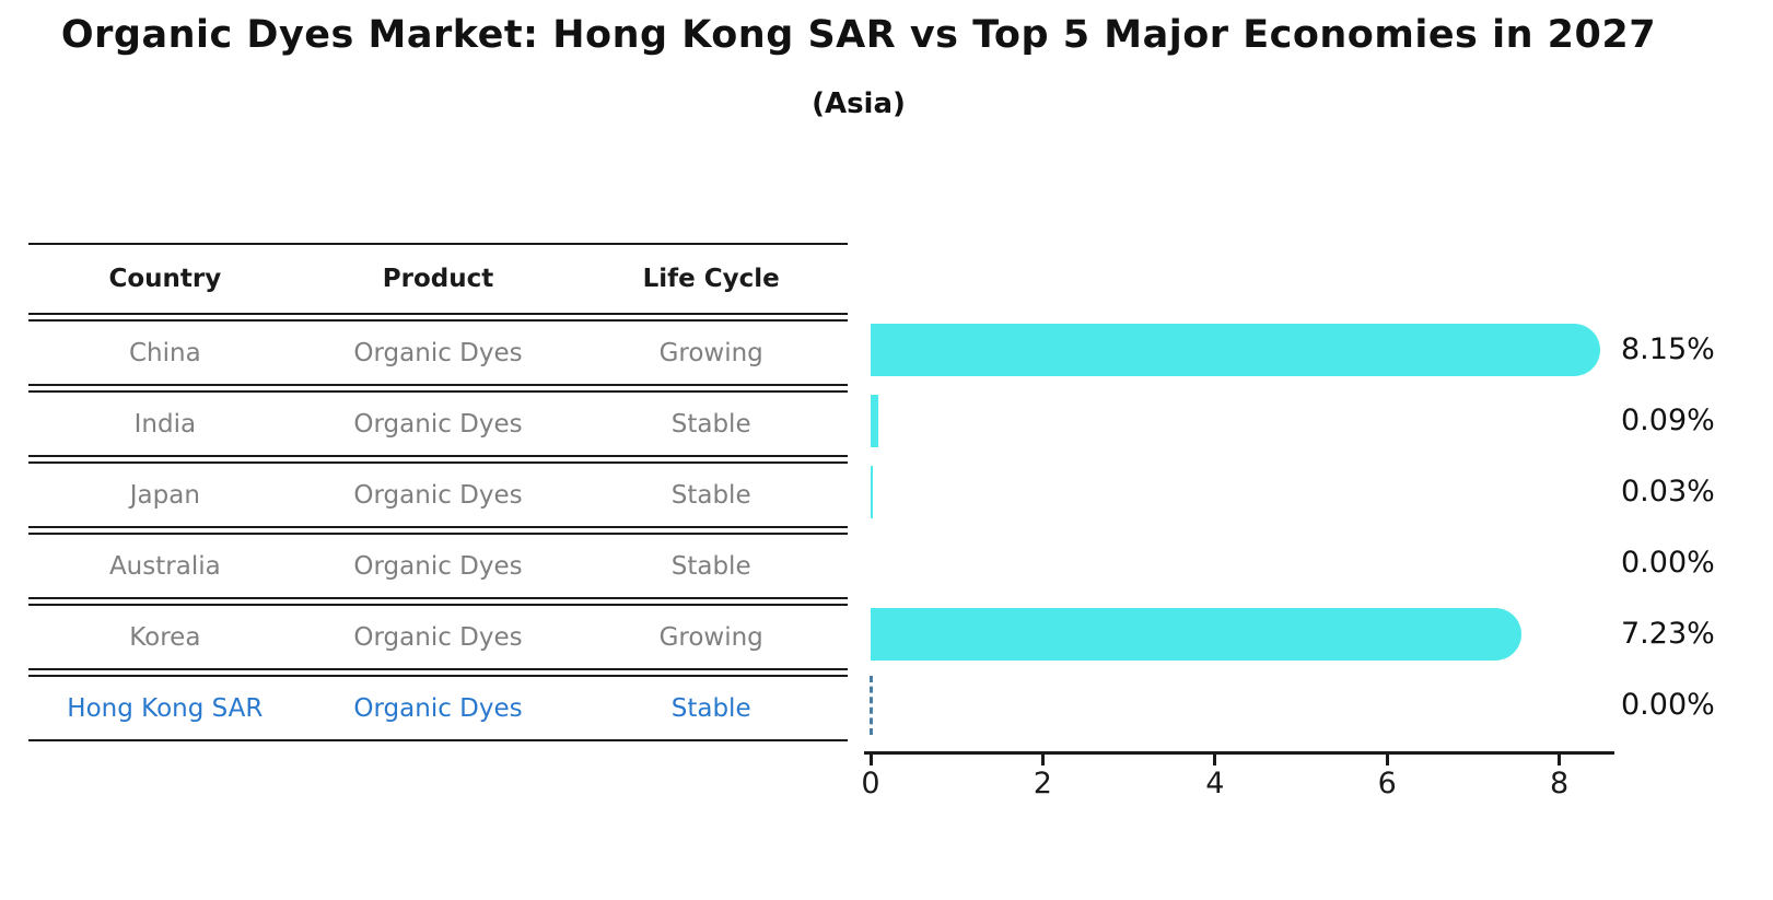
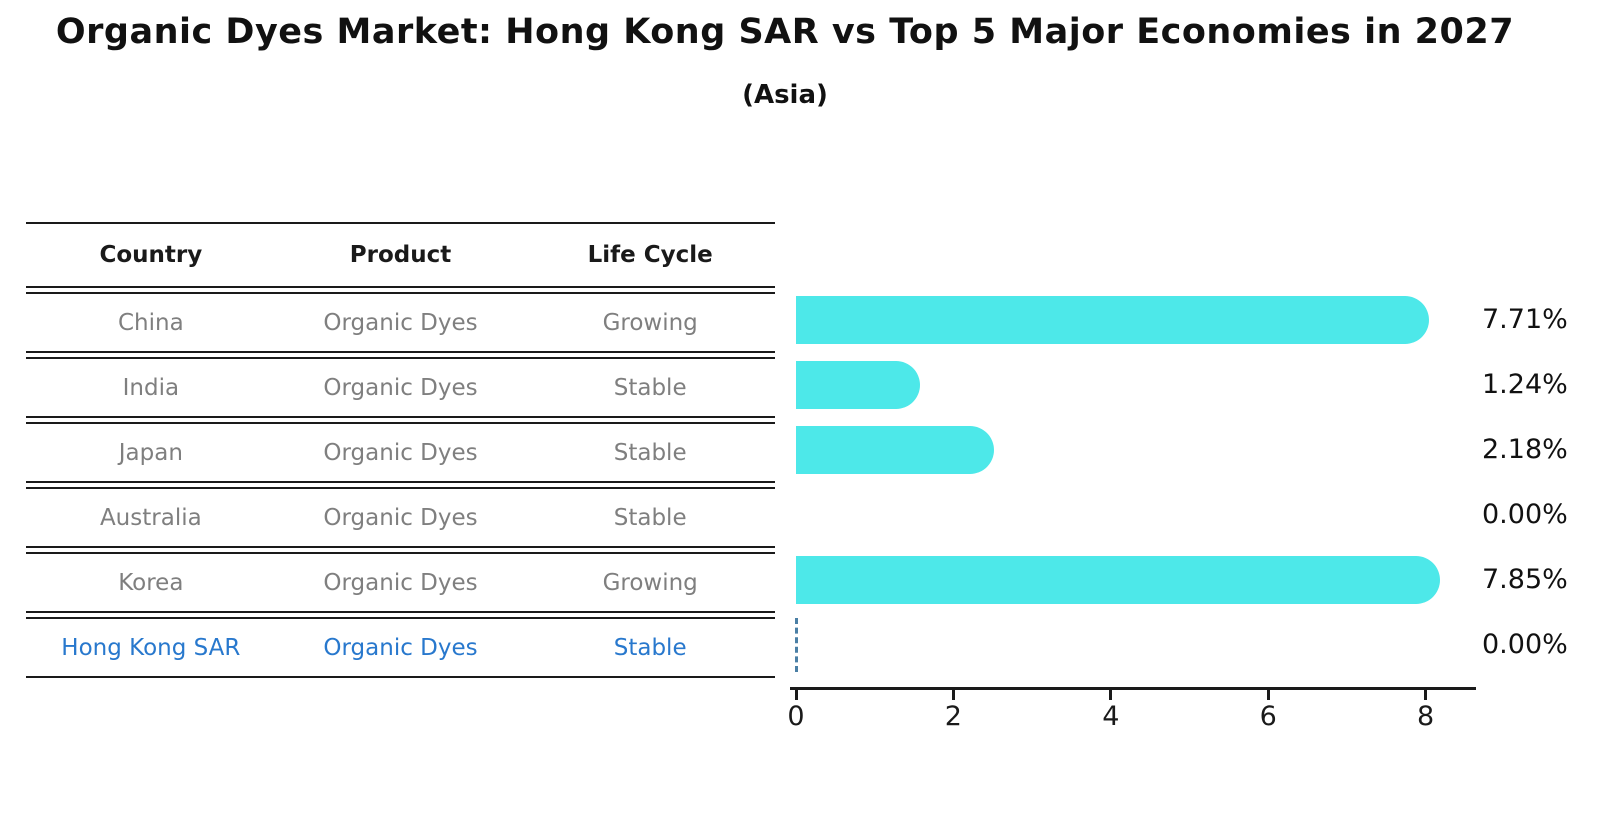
China: 8.15% -> 7.71%
India: 0.09% -> 1.24%
Japan: 0.03% -> 2.18%
Korea: 7.23% -> 7.85%
